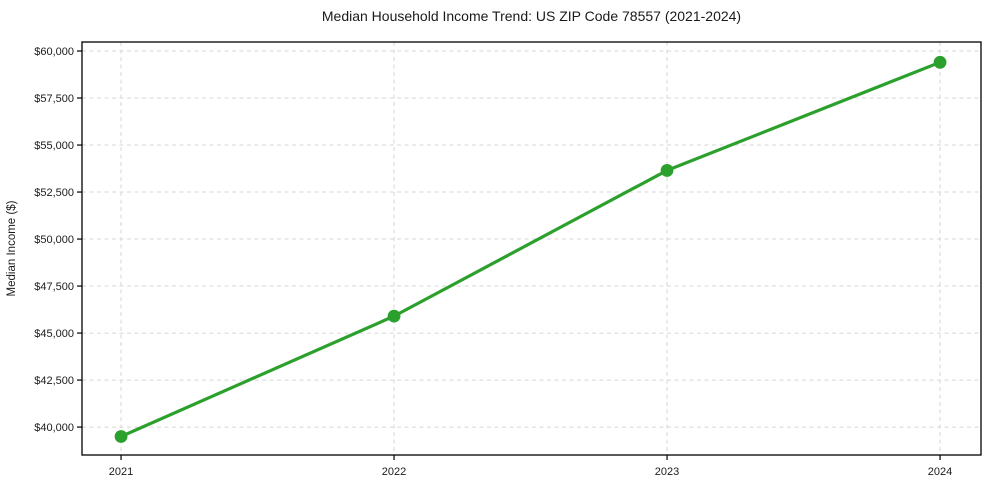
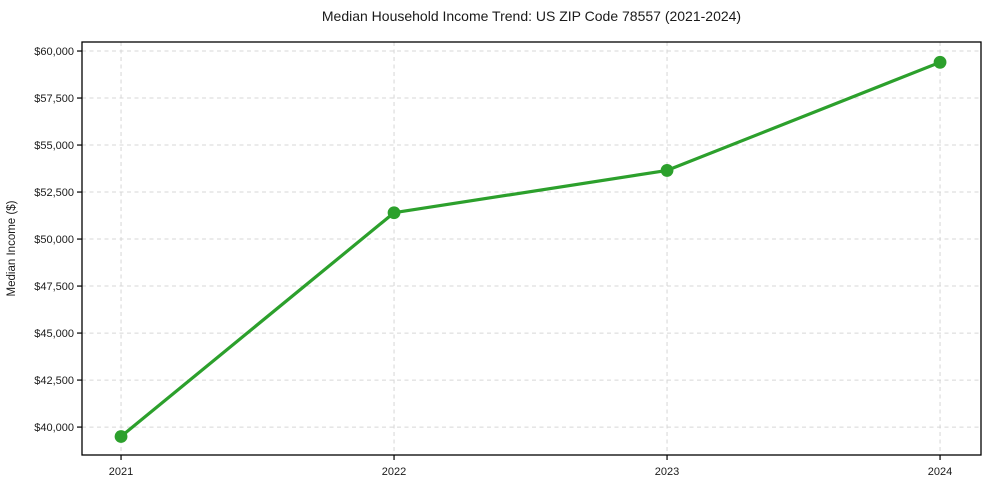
2022: $45900 -> $51400
